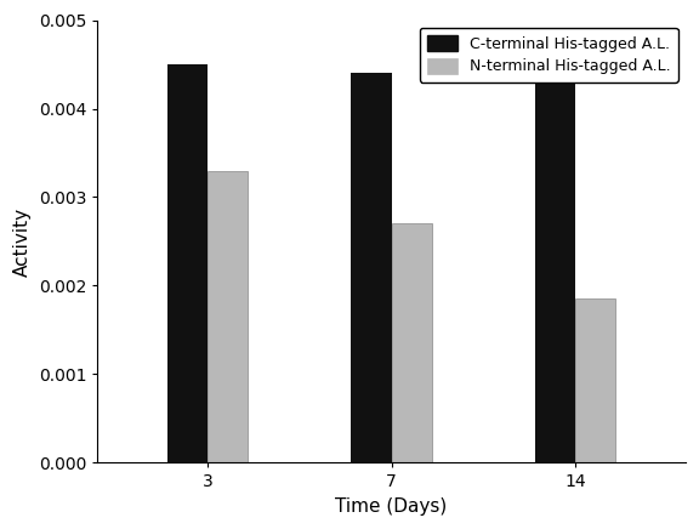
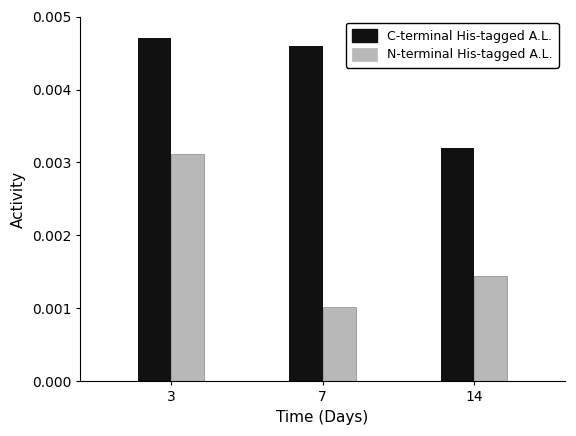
C-terminal His-tagged A.L./3: 0.0045 -> 0.0047
N-terminal His-tagged A.L./3: 0.00330 -> 0.00312
C-terminal His-tagged A.L./7: 0.0044 -> 0.0046
N-terminal His-tagged A.L./7: 0.00270 -> 0.00102
C-terminal His-tagged A.L./14: 0.0043 -> 0.0032
N-terminal His-tagged A.L./14: 0.00185 -> 0.00144
